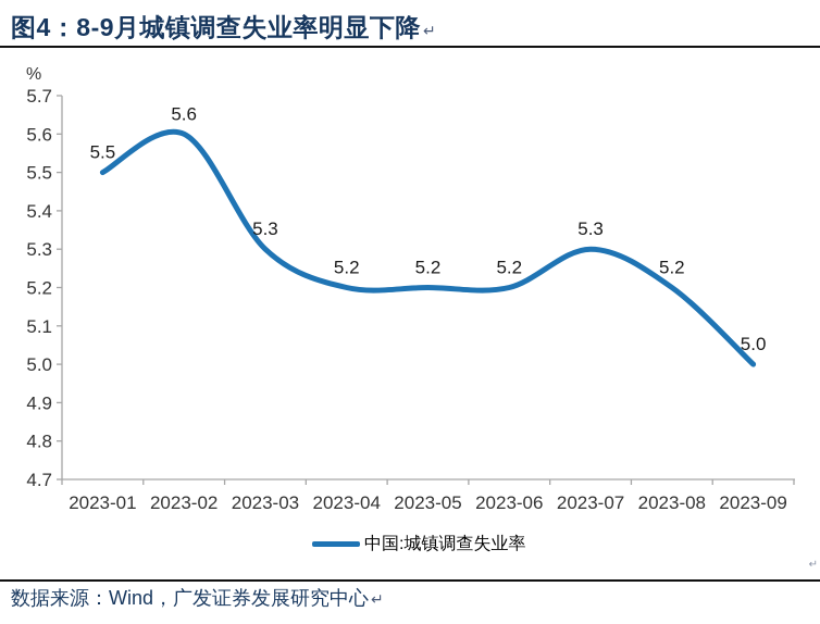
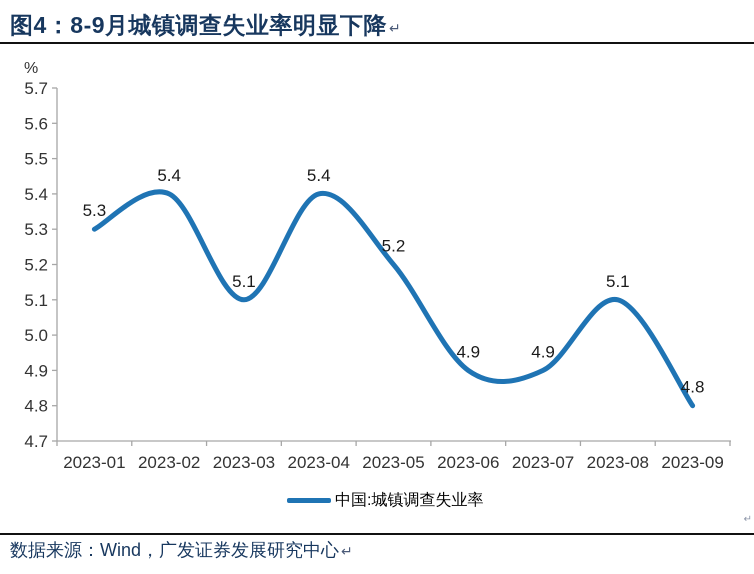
2023-01: 5.5 -> 5.3
2023-02: 5.6 -> 5.4
2023-03: 5.3 -> 5.1
2023-04: 5.2 -> 5.4
2023-06: 5.2 -> 4.9
2023-07: 5.3 -> 4.9
2023-08: 5.2 -> 5.1
2023-09: 5.0 -> 4.8
